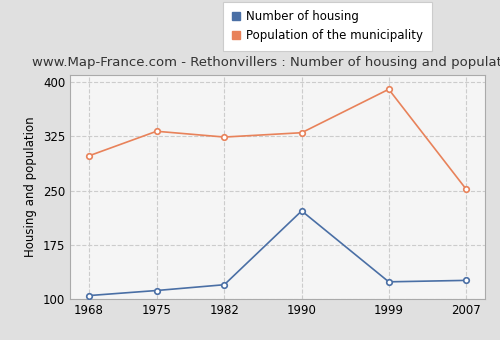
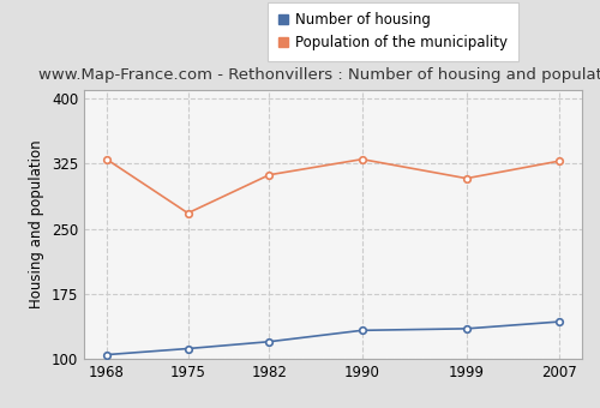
Population of the municipality/1968: 298 -> 330
Population of the municipality/1975: 332 -> 268
Population of the municipality/1982: 324 -> 312
Number of housing/1990: 222 -> 133
Number of housing/1999: 124 -> 135
Population of the municipality/1999: 390 -> 308
Number of housing/2007: 126 -> 143
Population of the municipality/2007: 252 -> 328
